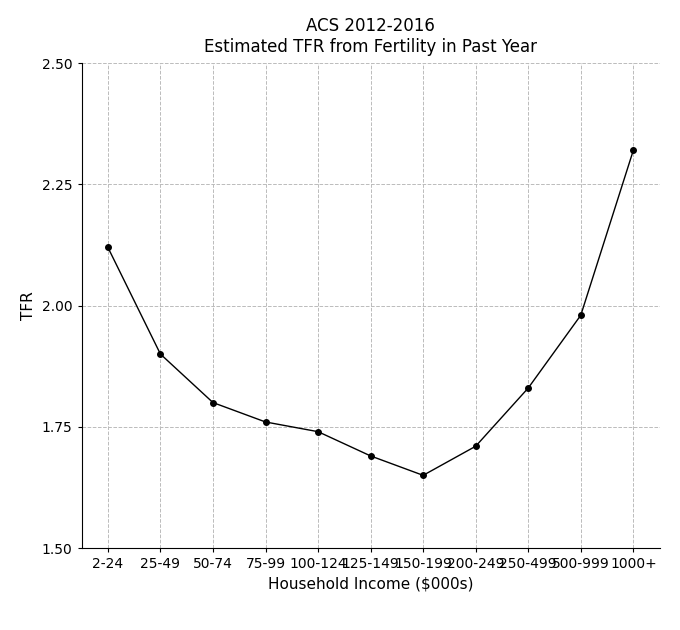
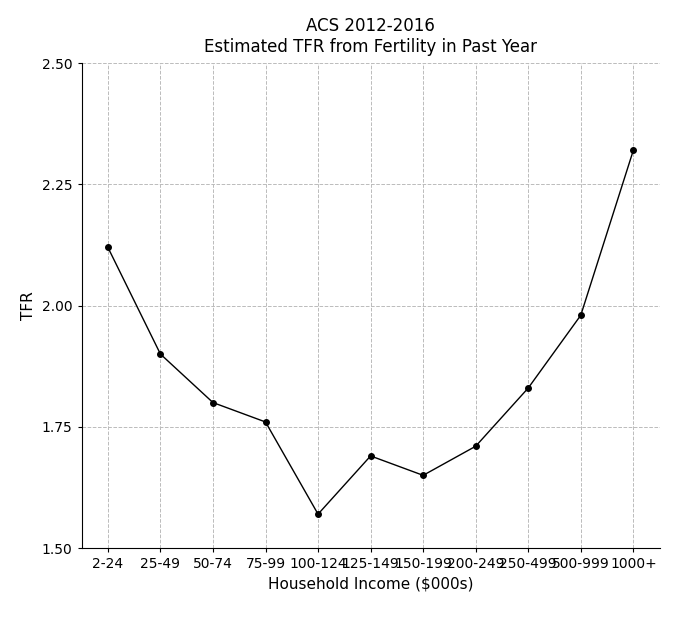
100-124: 1.74 -> 1.57
